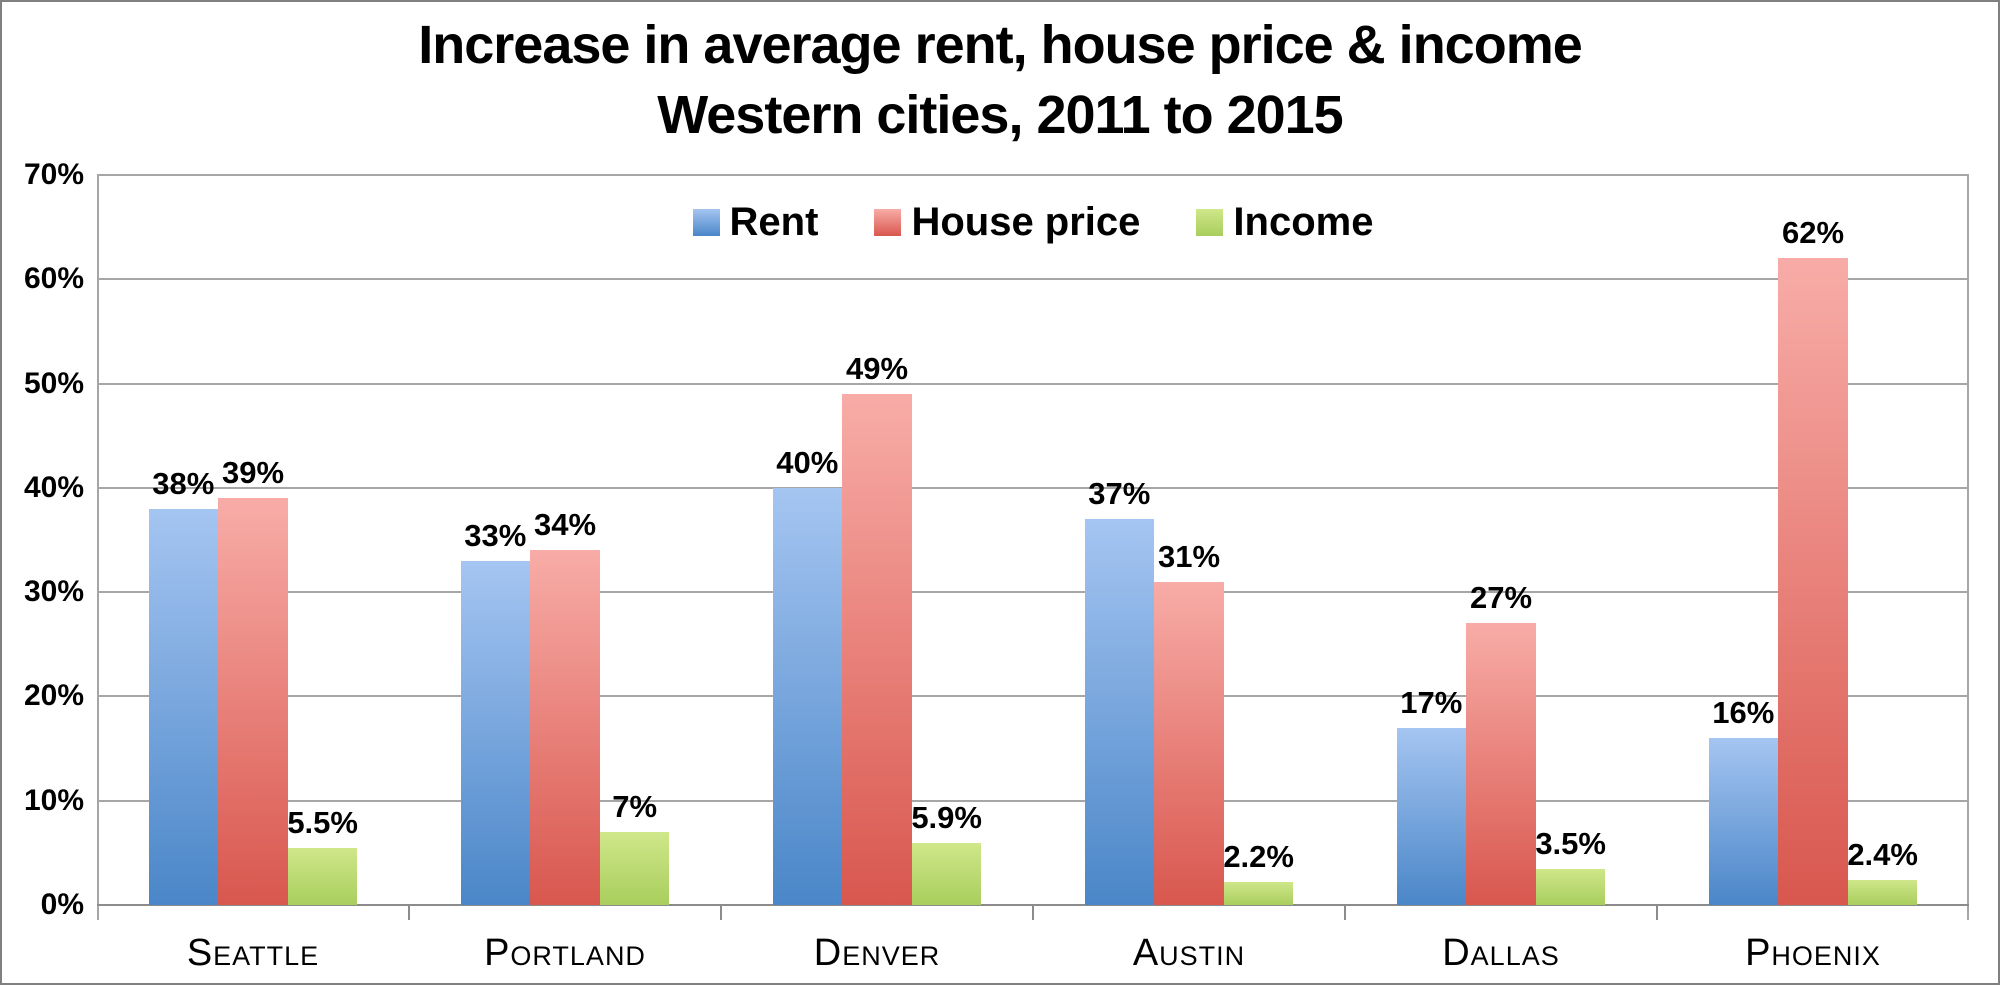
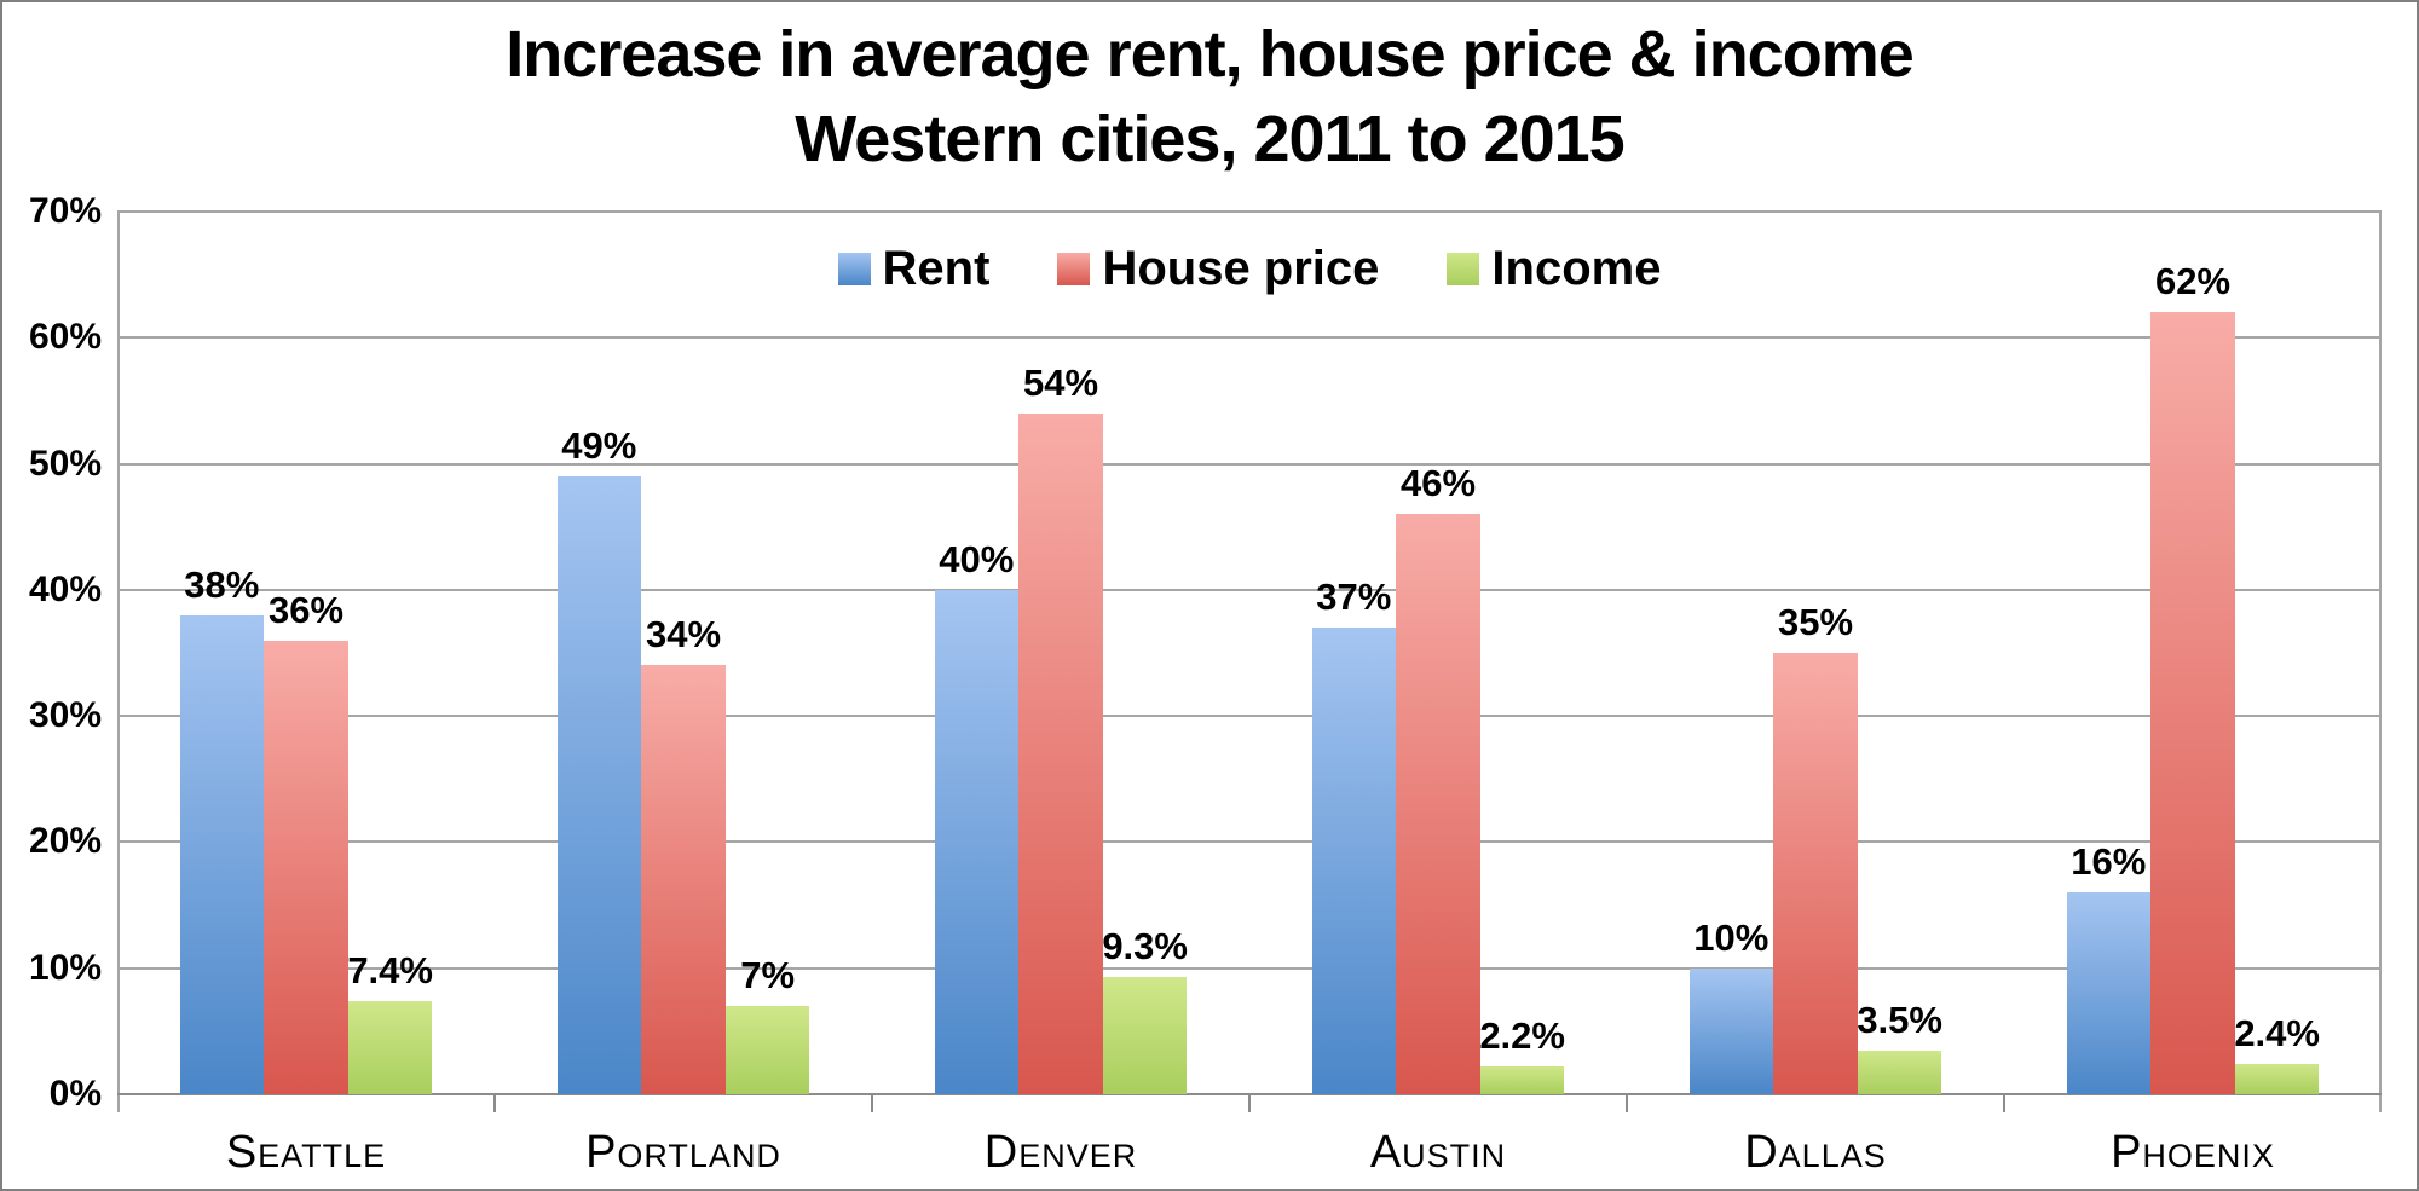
House price/Seattle: 39% -> 36%
Income/Seattle: 5.5% -> 7.4%
Rent/Portland: 33% -> 49%
House price/Denver: 49% -> 54%
Income/Denver: 5.9% -> 9.3%
House price/Austin: 31% -> 46%
Rent/Dallas: 17% -> 10%
House price/Dallas: 27% -> 35%
